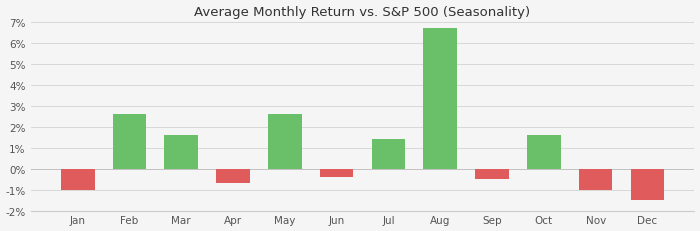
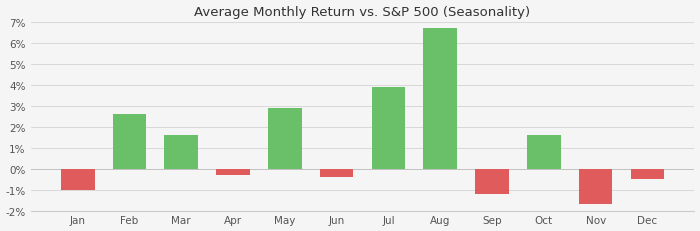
Apr: -0.7% -> -0.3%
May: 2.6% -> 2.9%
Jul: 1.4% -> 3.9%
Sep: -0.5% -> -1.2%
Nov: -1.0% -> -1.7%
Dec: -1.5% -> -0.5%
